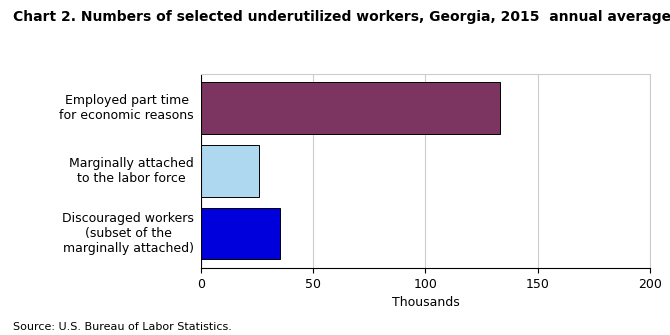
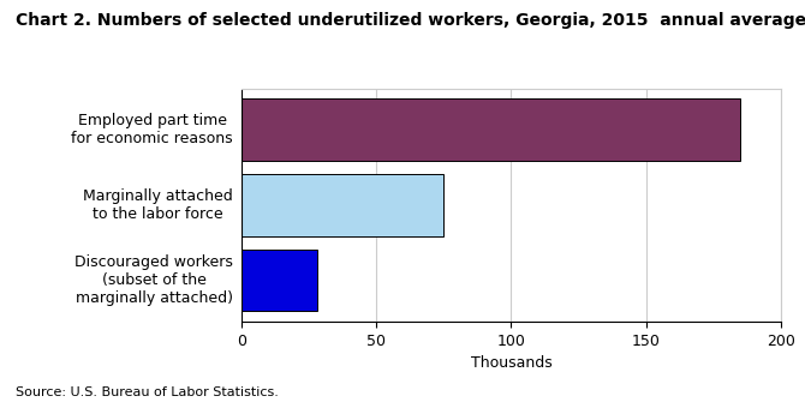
Employed part time for economic reasons: 133 -> 185
Marginally attached to the labor force: 26 -> 75
Discouraged workers (subset of the marginally attached): 35 -> 28
